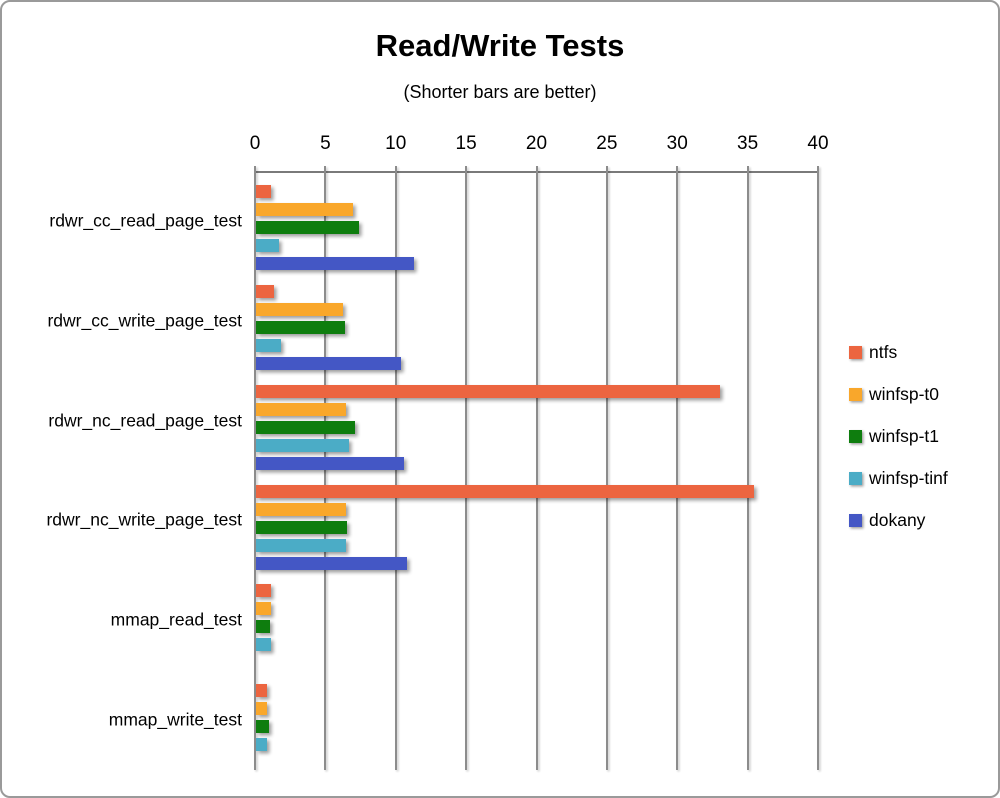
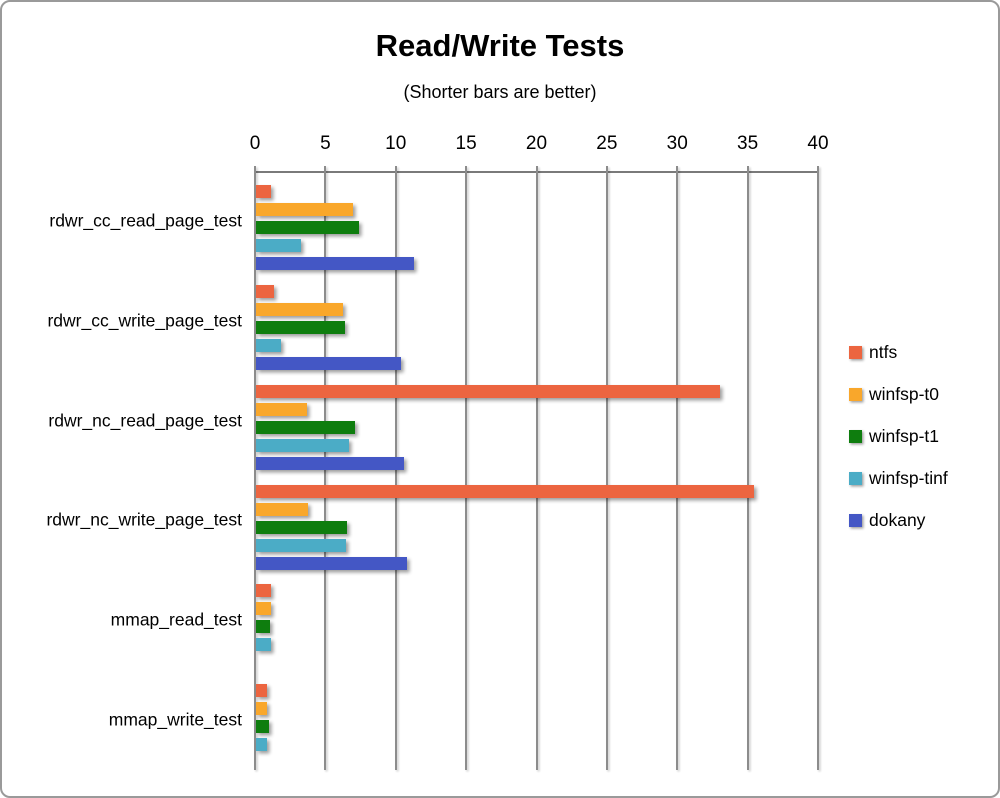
winfsp-tinf/rdwr_cc_read_page_test: 1.6 -> 3.2
winfsp-t0/rdwr_nc_read_page_test: 6.4 -> 3.6
winfsp-t0/rdwr_nc_write_page_test: 6.4 -> 3.7
